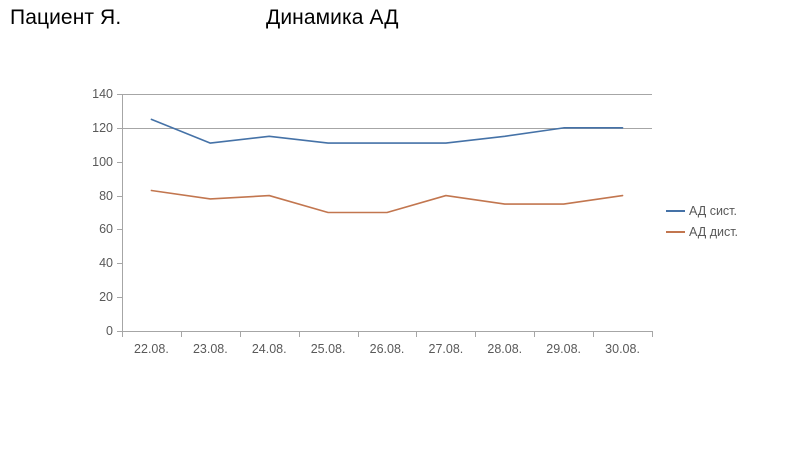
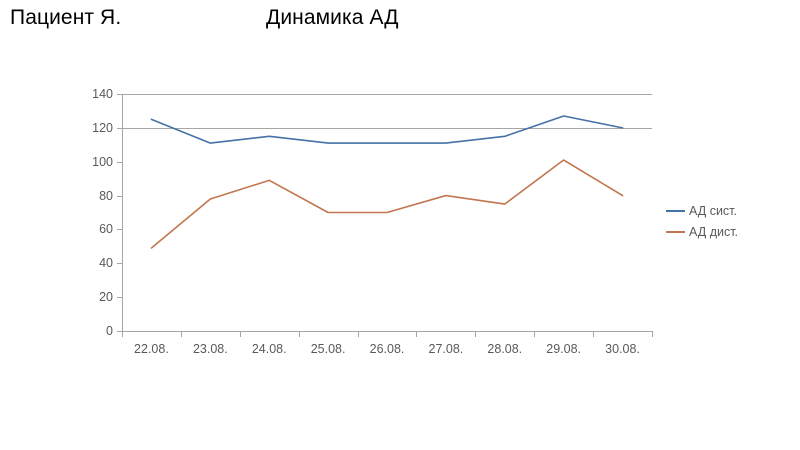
АД дист./22.08.: 83 -> 49
АД дист./24.08.: 80 -> 89
АД сист./29.08.: 120 -> 127
АД дист./29.08.: 75 -> 101
